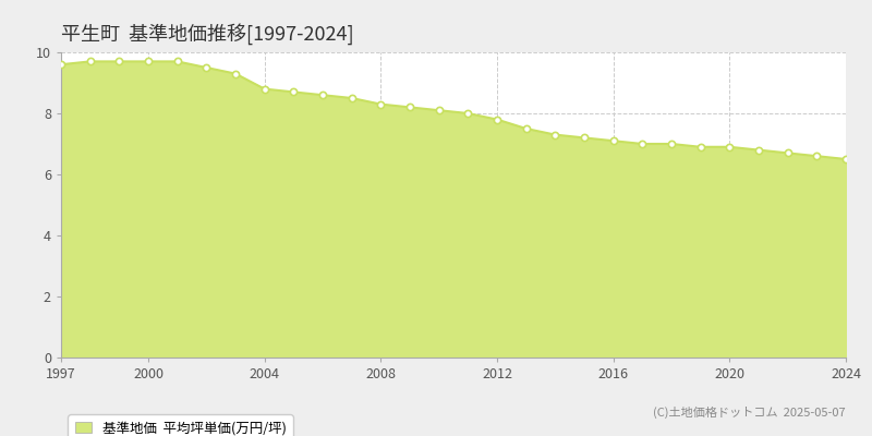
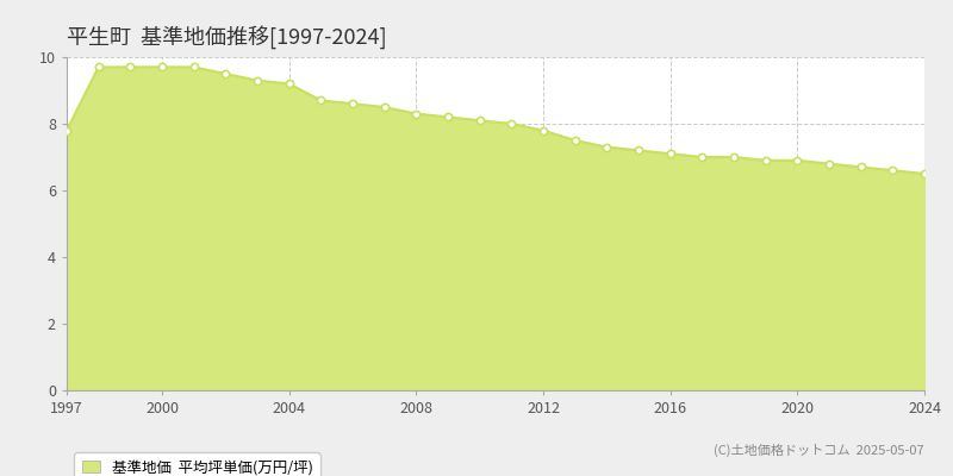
1997: 9.6 -> 7.8
2004: 8.8 -> 9.2
